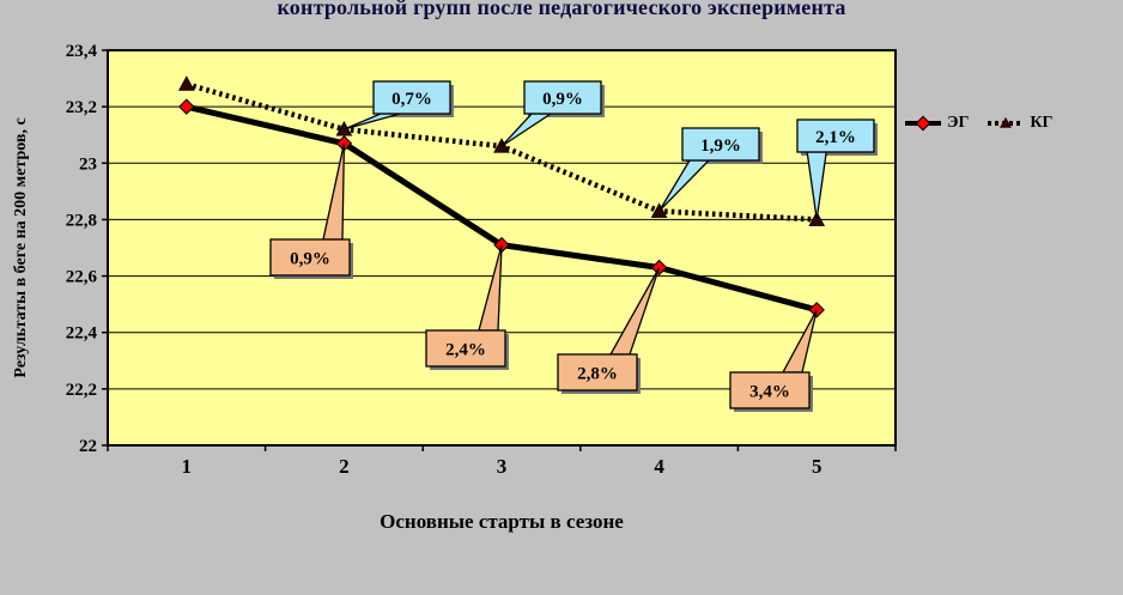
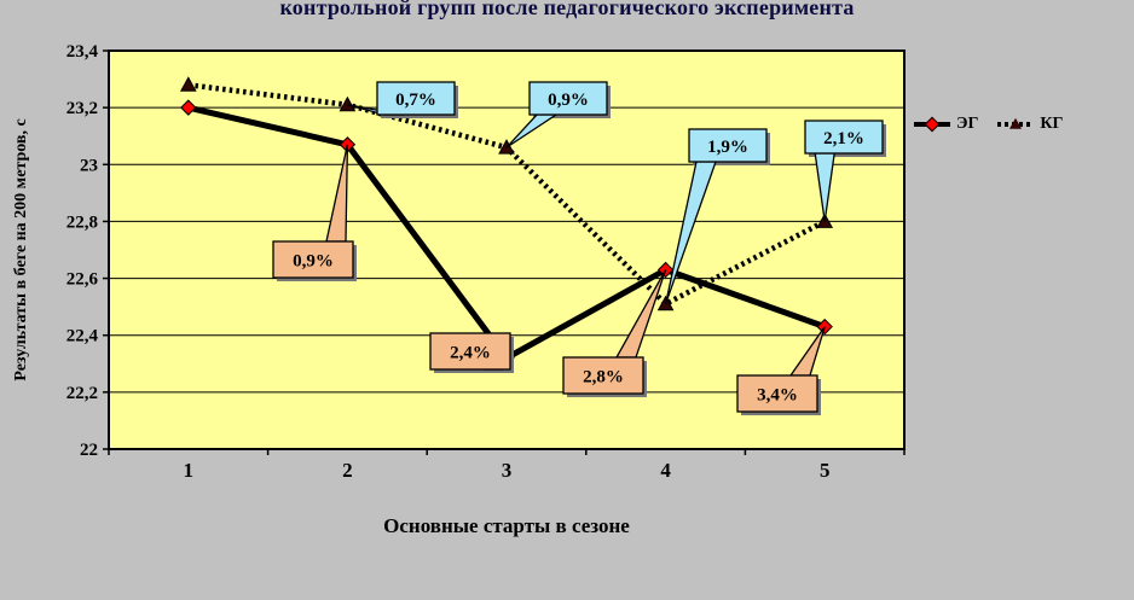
КГ/2: 23,12 -> 23,21
ЭГ/3: 22,71 -> 22,32
КГ/4: 22,83 -> 22,51
ЭГ/5: 22,48 -> 22,43
